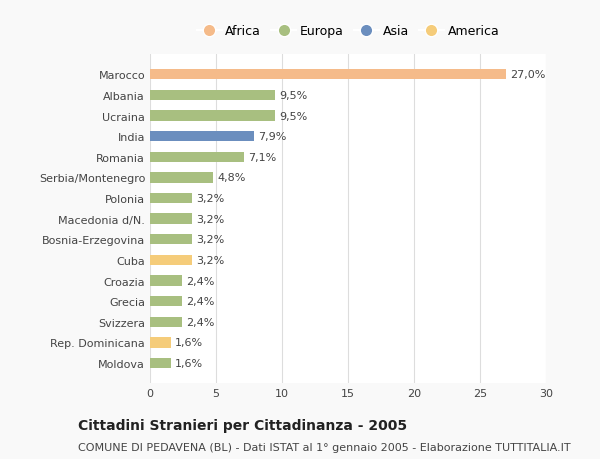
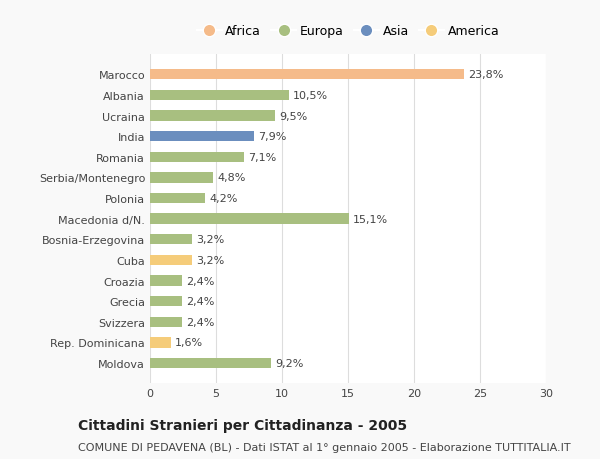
Marocco: 27,0% -> 23,8%
Albania: 9,5% -> 10,5%
Polonia: 3,2% -> 4,2%
Macedonia d/N.: 3,2% -> 15,1%
Moldova: 1,6% -> 9,2%
